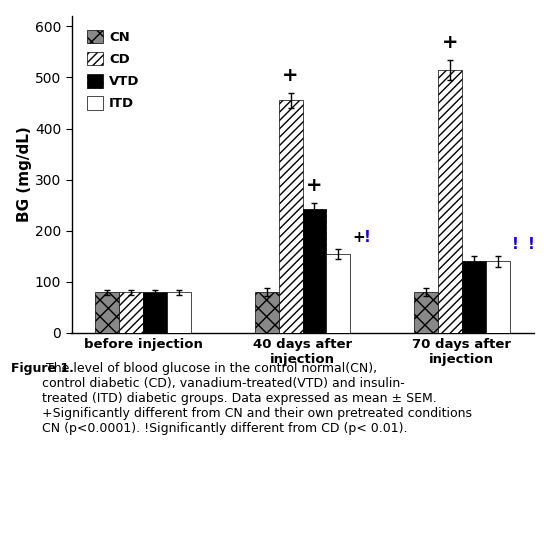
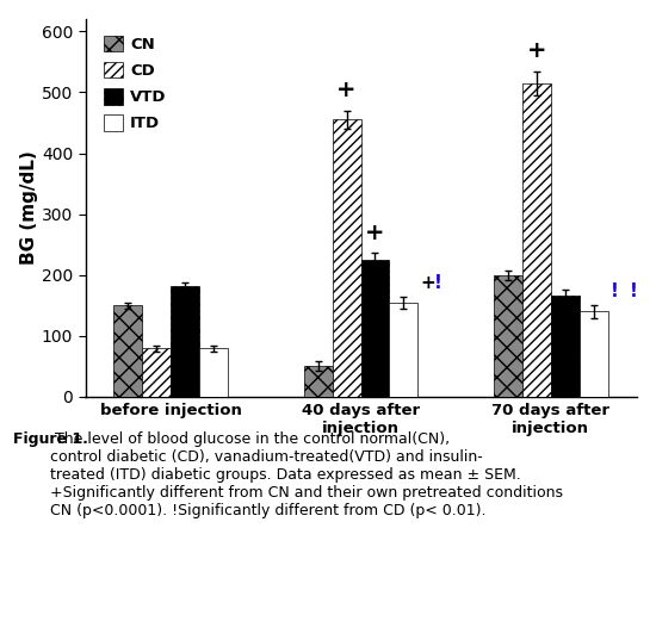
CN/before injection: 80 -> 150
VTD/before injection: 80 -> 182
CN/40 days after injection: 80 -> 50
VTD/40 days after injection: 243 -> 224
CN/70 days after injection: 80 -> 200
VTD/70 days after injection: 140 -> 166
